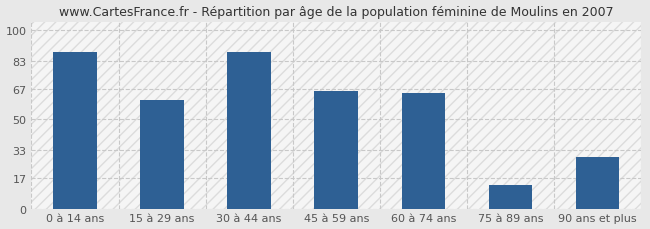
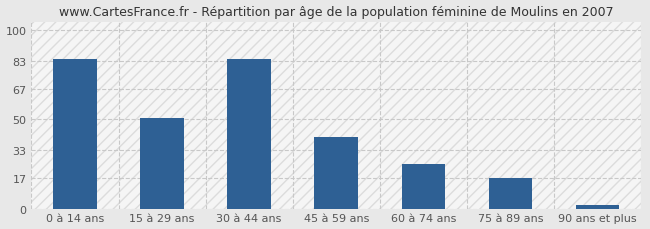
0 à 14 ans: 88 -> 84
15 à 29 ans: 61 -> 51
30 à 44 ans: 88 -> 84
45 à 59 ans: 66 -> 40
60 à 74 ans: 65 -> 25
75 à 89 ans: 13 -> 17
90 ans et plus: 29 -> 2
